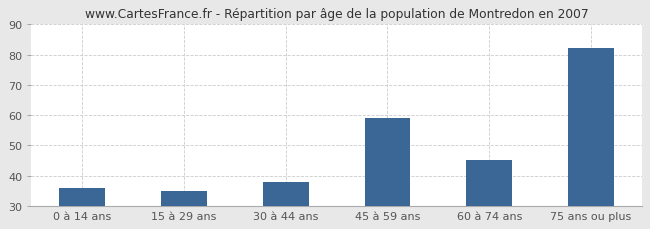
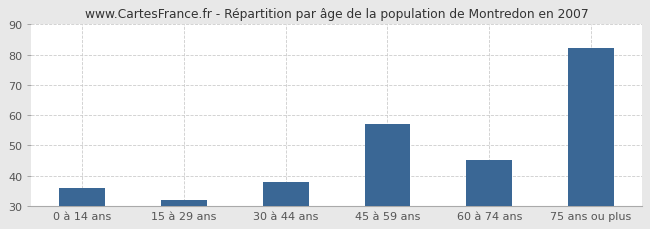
15 à 29 ans: 35 -> 32
45 à 59 ans: 59 -> 57
